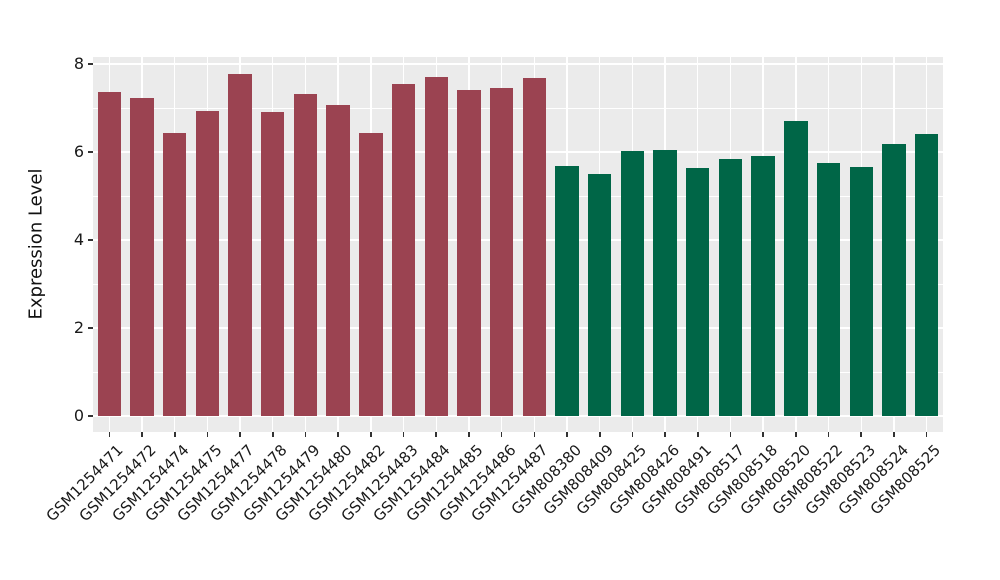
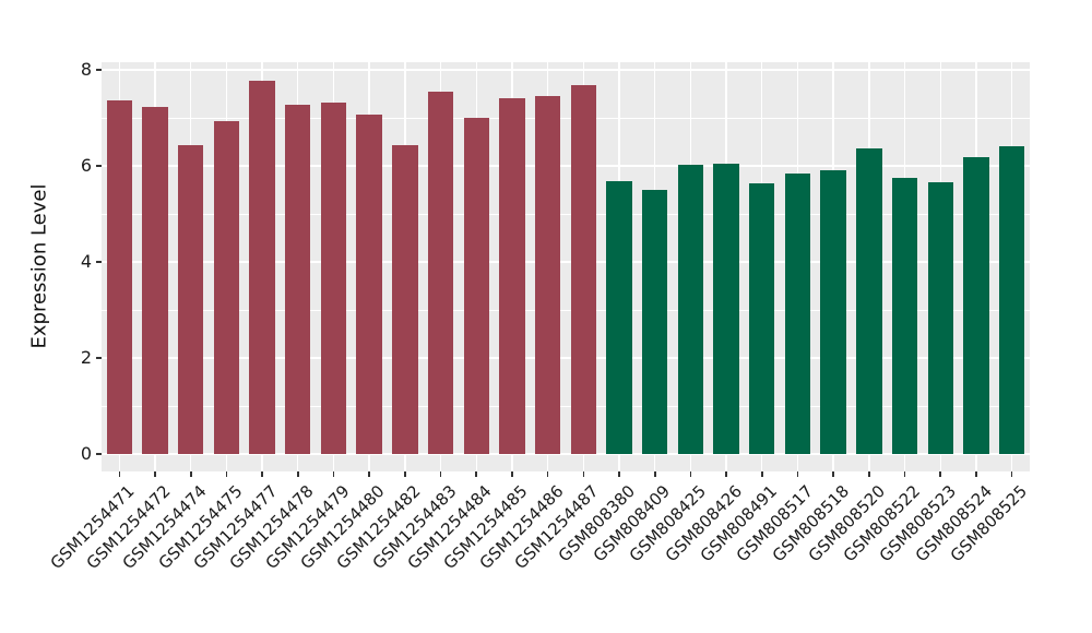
GSM1254478: 6.9 -> 7.3
GSM1254484: 7.7 -> 7.0
GSM808520: 6.7 -> 6.4
